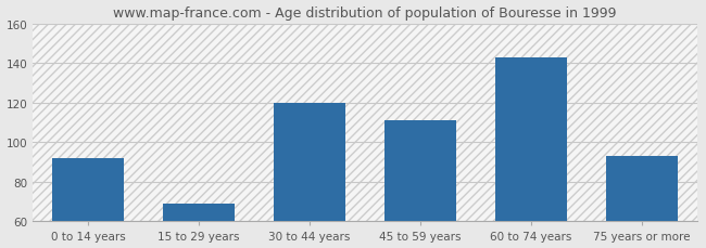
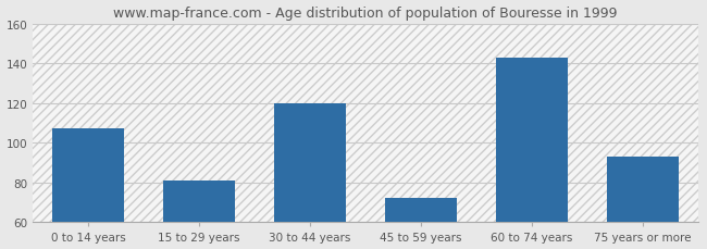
0 to 14 years: 92 -> 107
15 to 29 years: 69 -> 81
45 to 59 years: 111 -> 72
